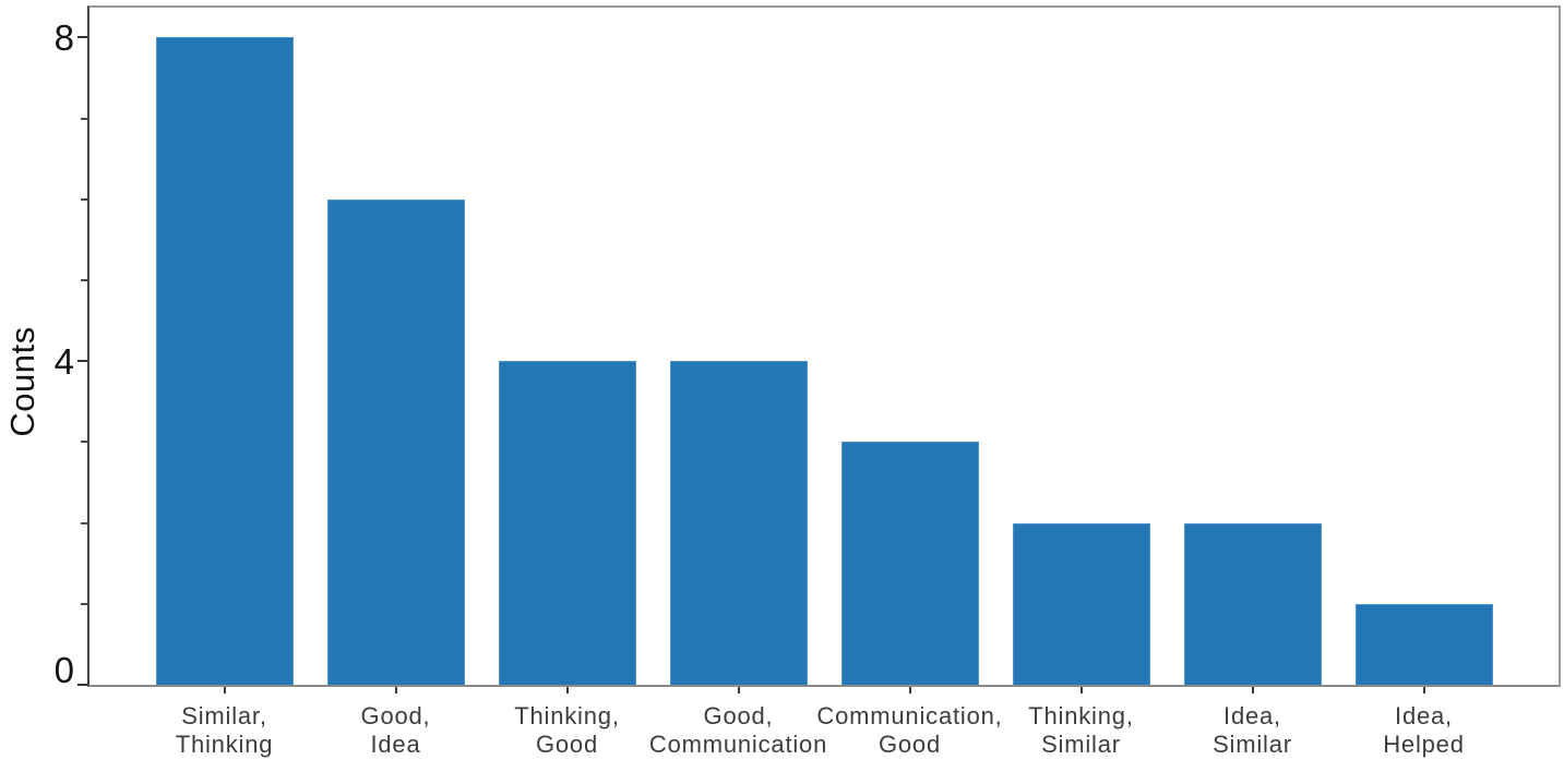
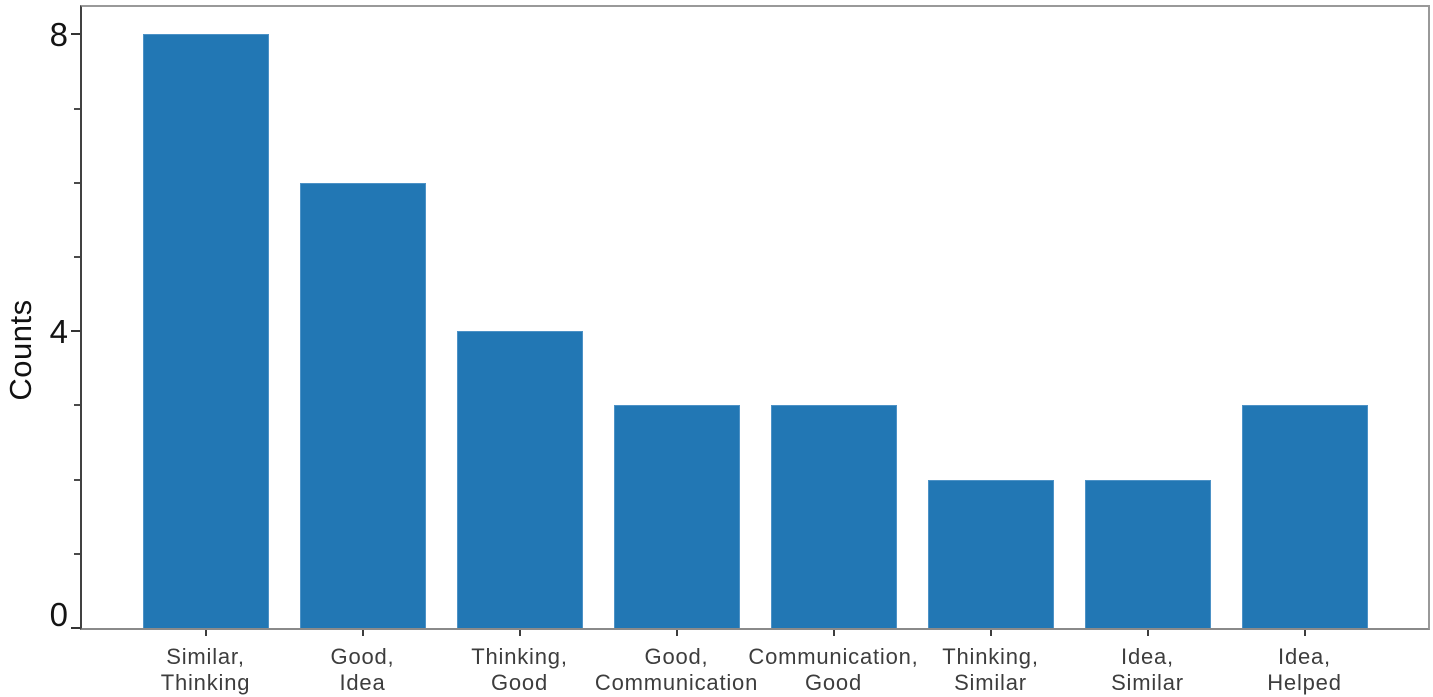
Good, Communication: 4 -> 3
Idea, Helped: 1 -> 3
